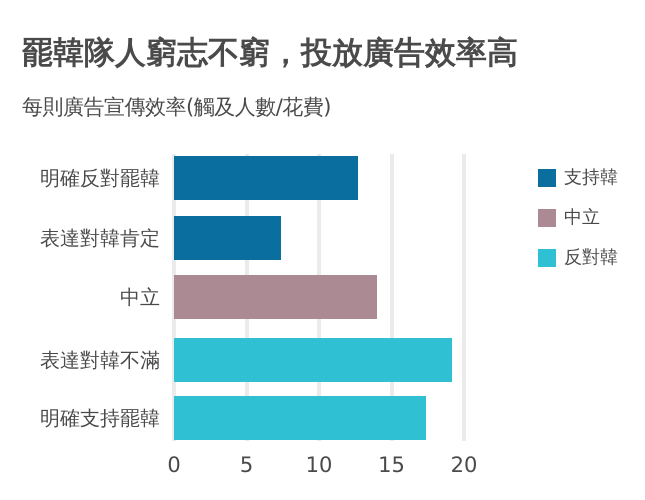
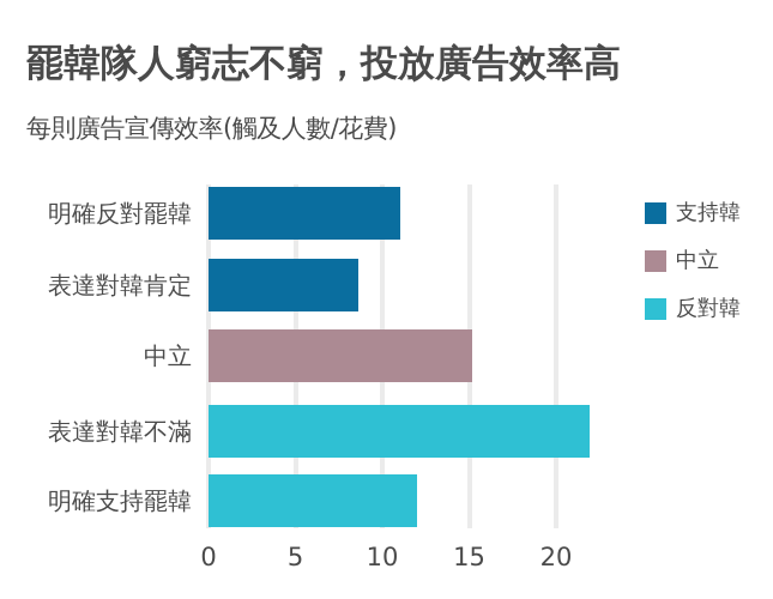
明確反對罷韓: 12.7 -> 11.0
表達對韓肯定: 7.4 -> 8.6
中立: 14.0 -> 15.2
表達對韓不滿: 19.2 -> 21.9
明確支持罷韓: 17.4 -> 12.0
